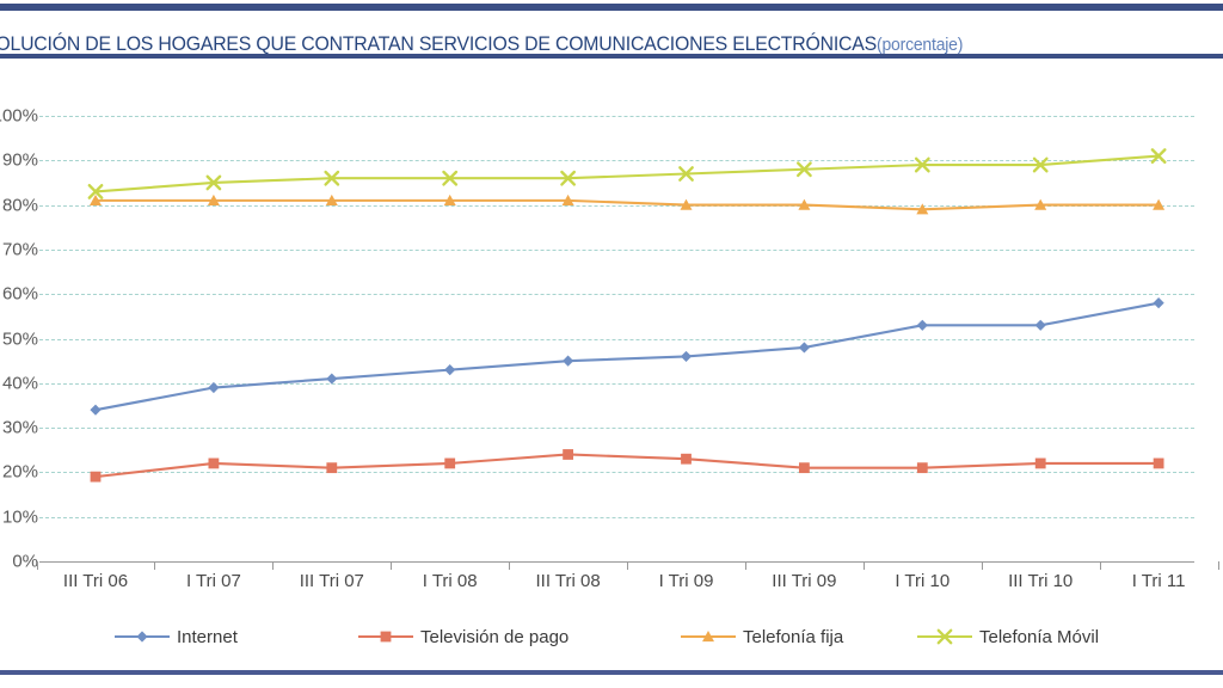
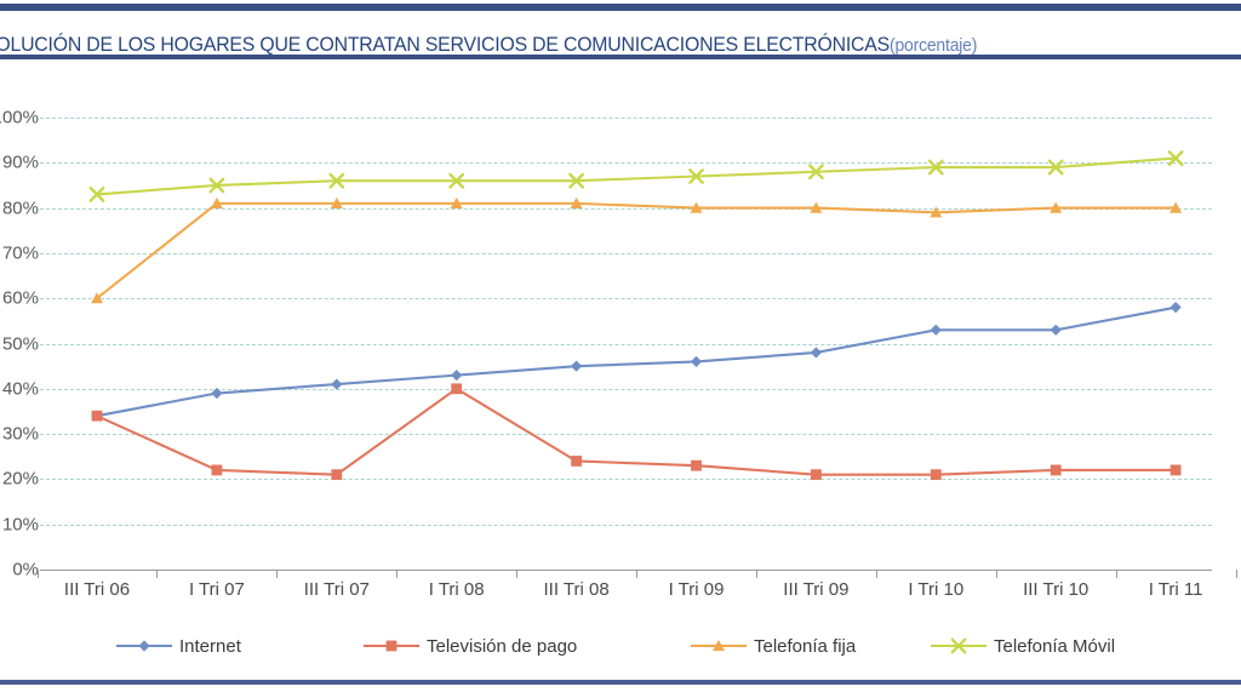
Televisión de pago/III Tri 06: 19% -> 34%
Telefonía fija/III Tri 06: 81% -> 60%
Televisión de pago/I Tri 08: 22% -> 40%
